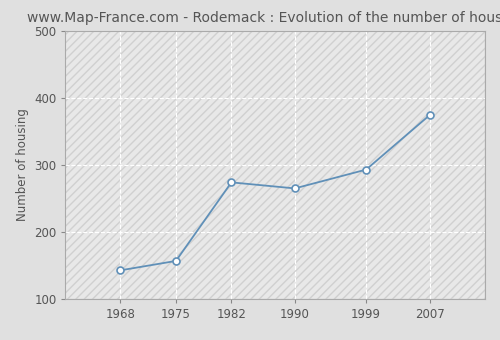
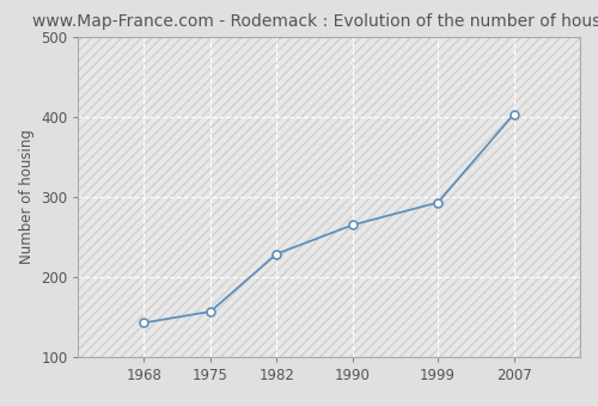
1982: 274 -> 229
2007: 374 -> 403
